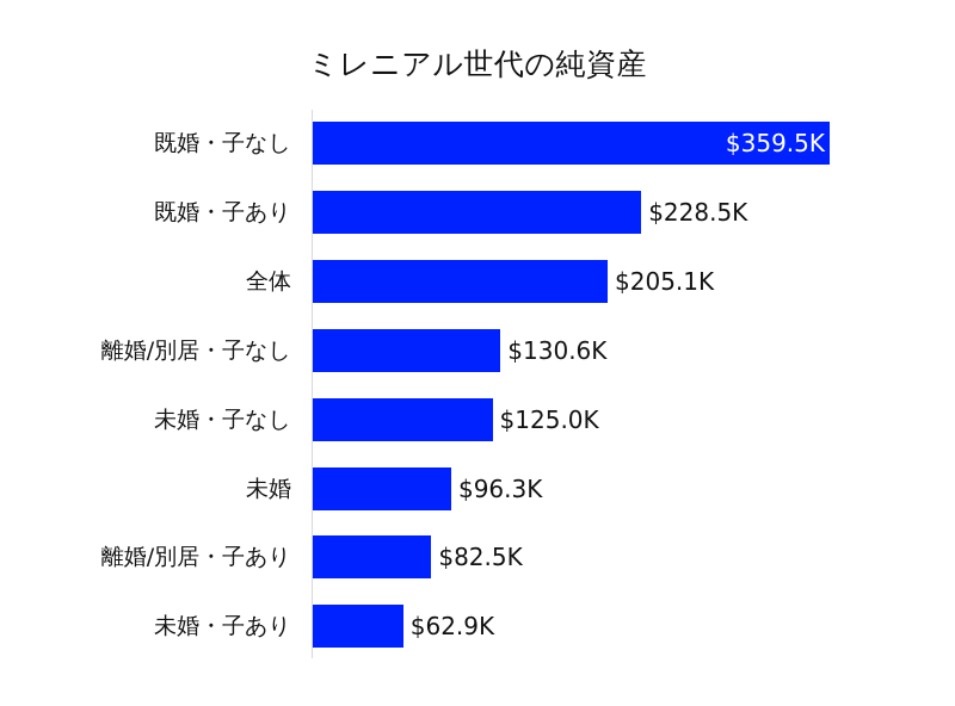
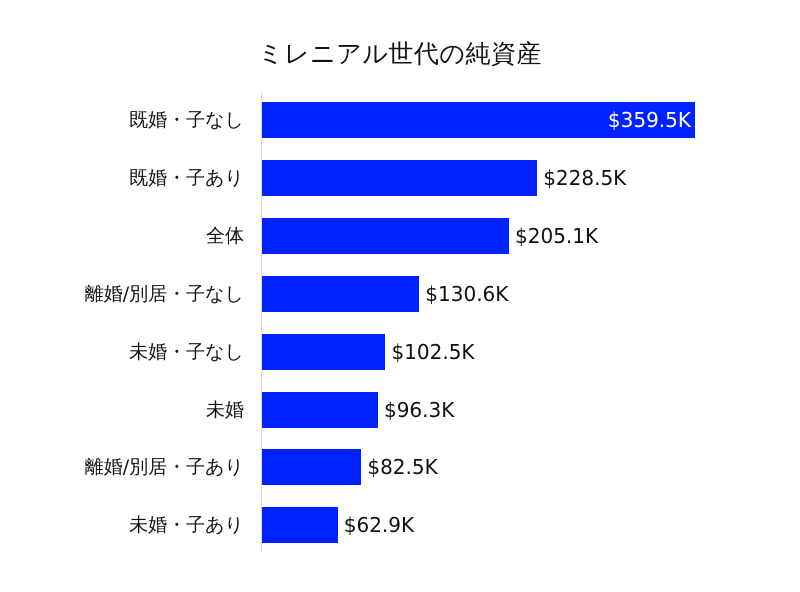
未婚・子なし: $125.0K -> $102.5K
